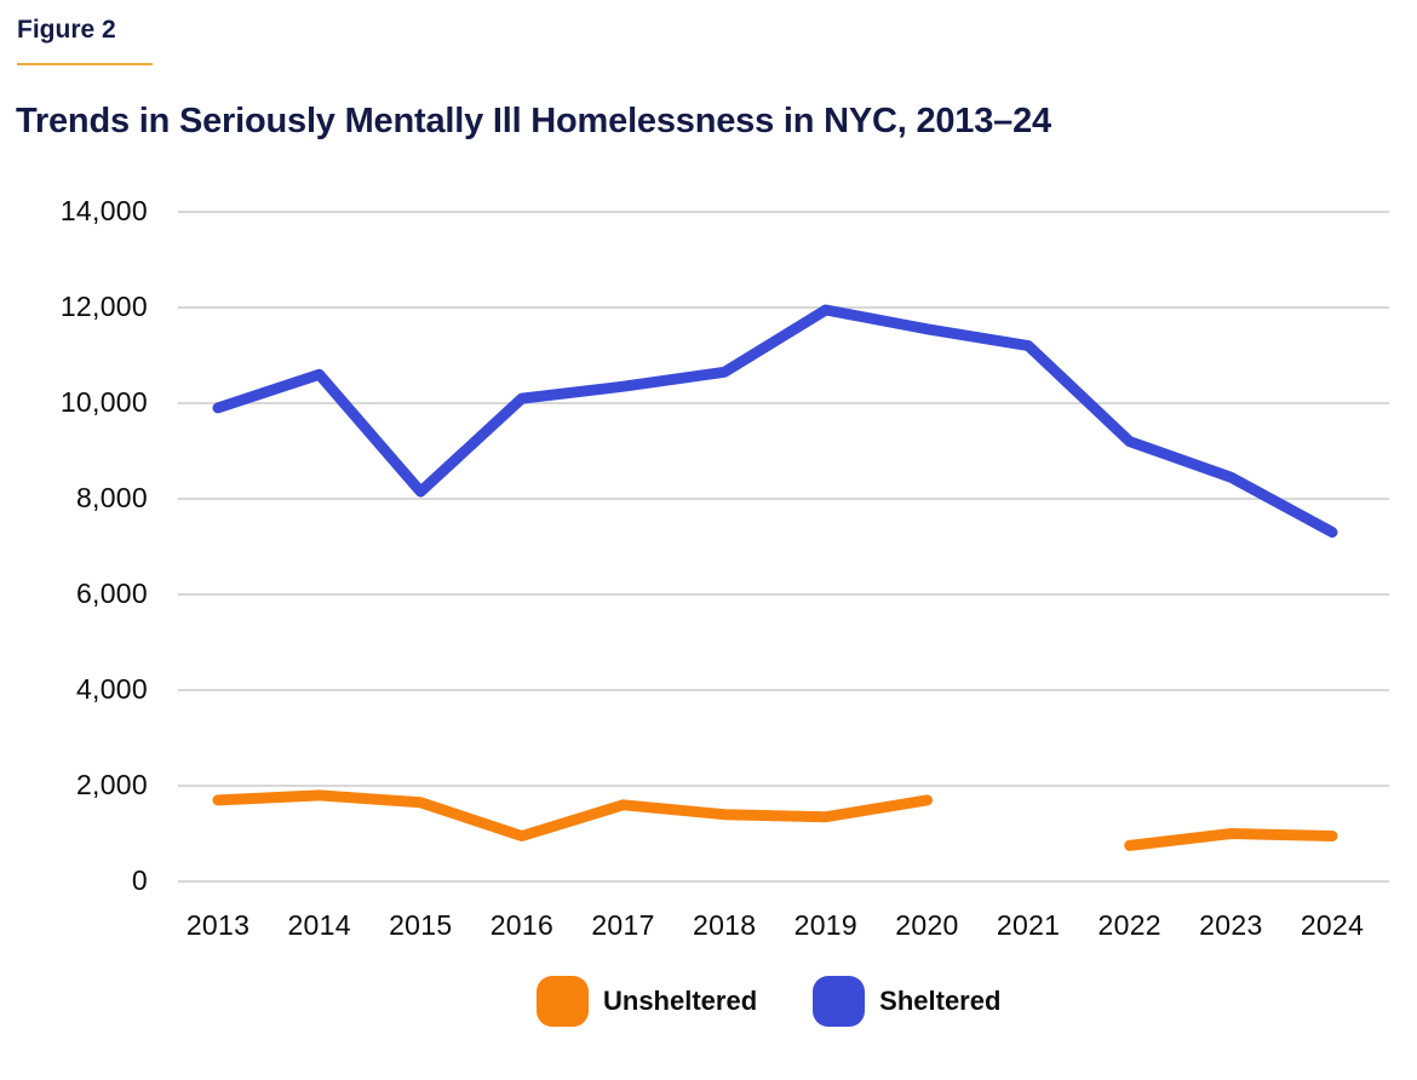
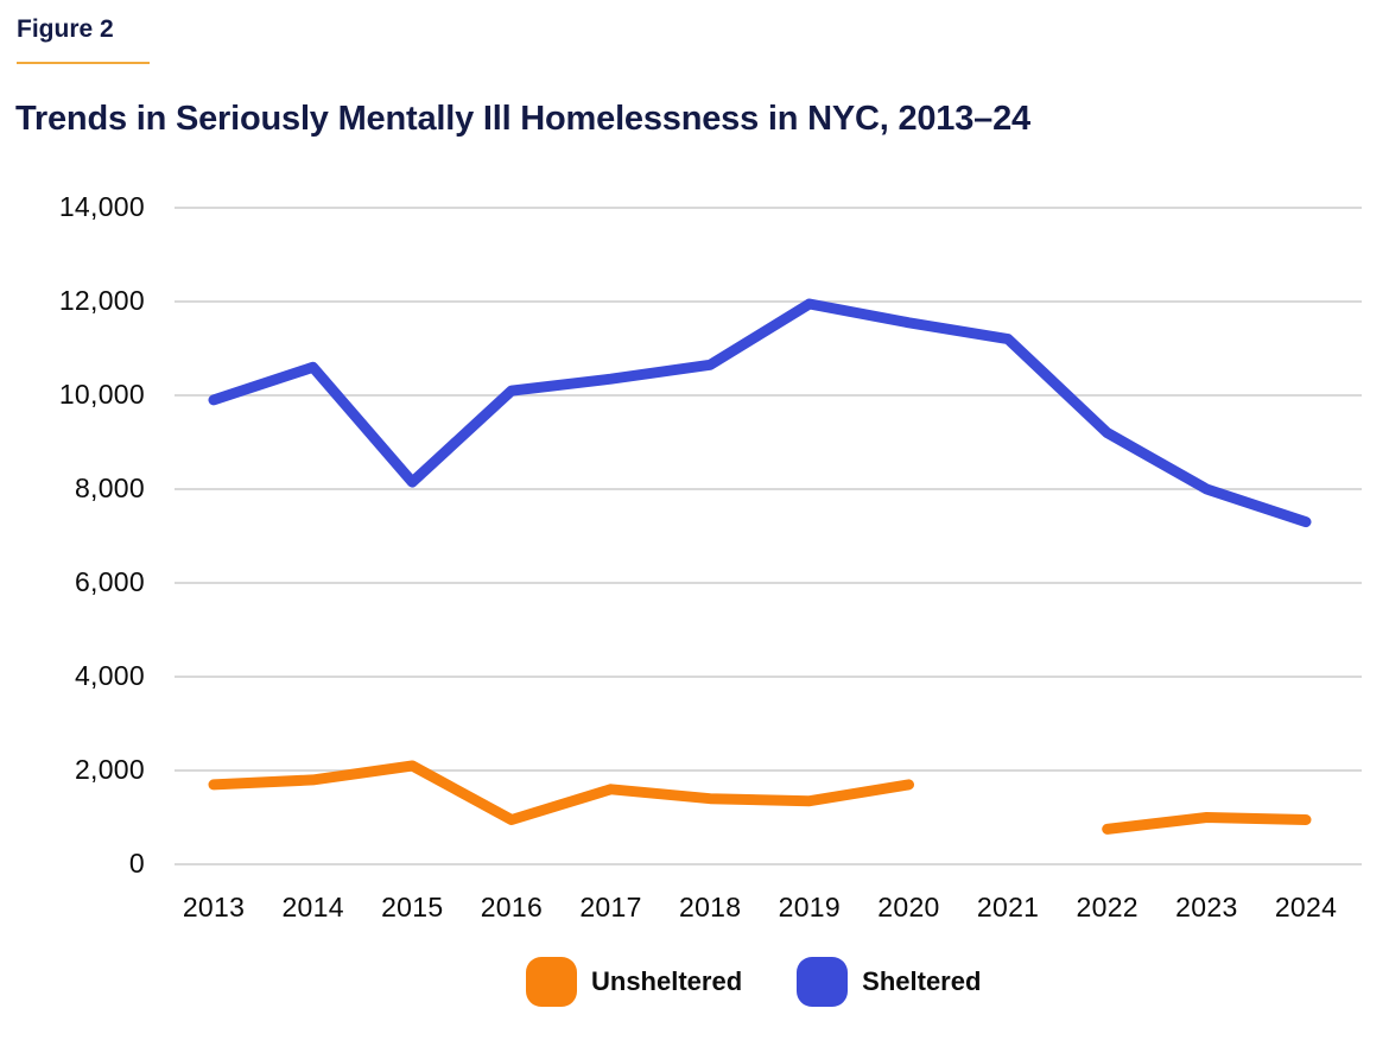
Unsheltered/2015: 1600 -> 2100
Sheltered/2023: 8400 -> 8000
